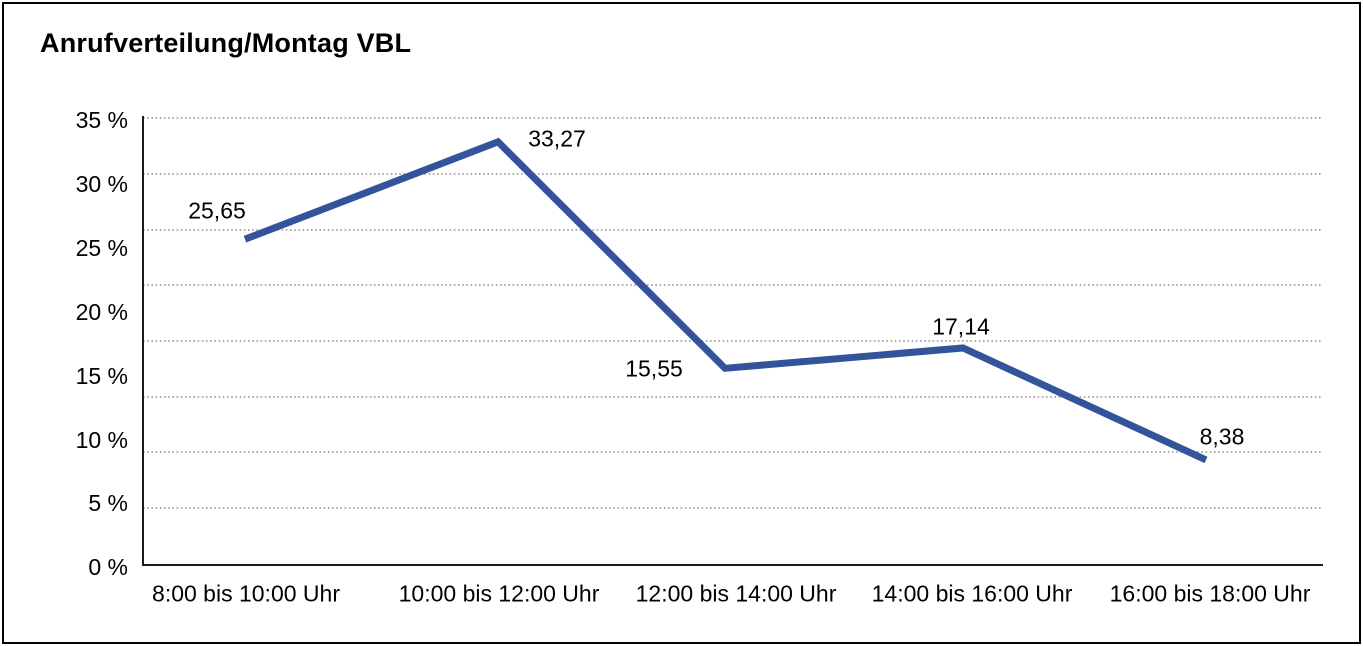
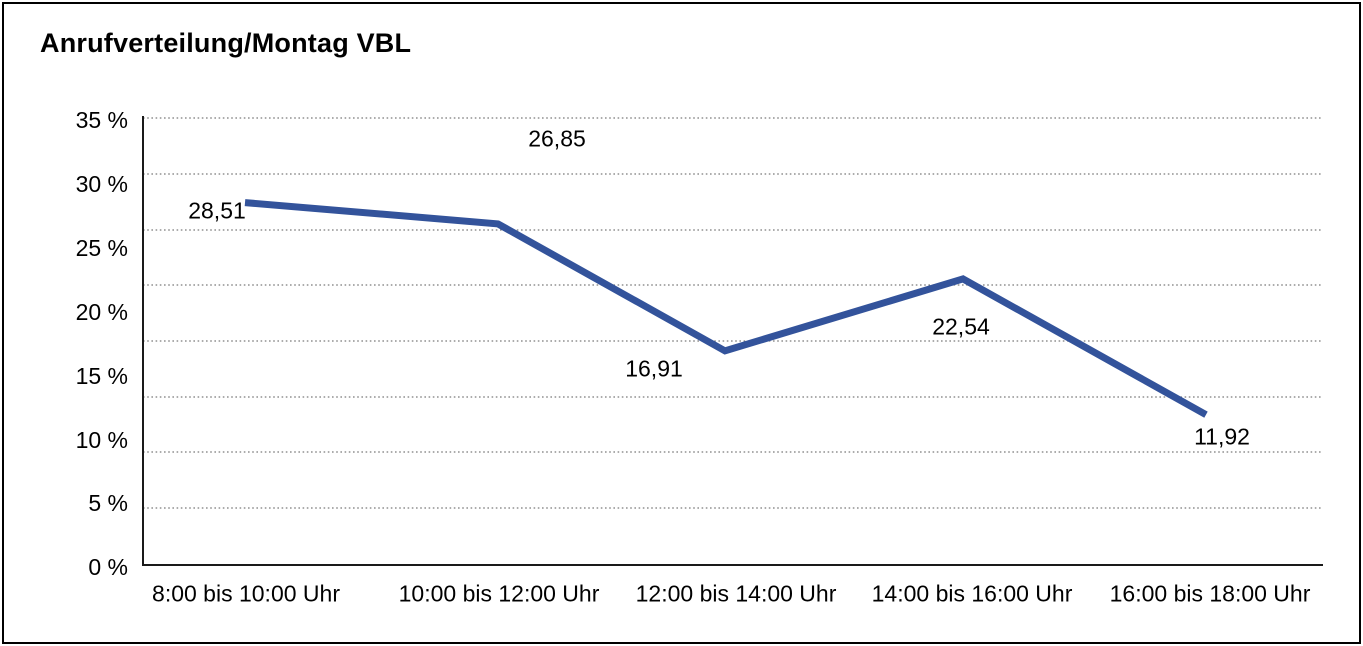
8:00 bis 10:00 Uhr: 25,65 -> 28,51
10:00 bis 12:00 Uhr: 33,27 -> 26,85
12:00 bis 14:00 Uhr: 15,55 -> 16,91
14:00 bis 16:00 Uhr: 17,14 -> 22,54
16:00 bis 18:00 Uhr: 8,38 -> 11,92
